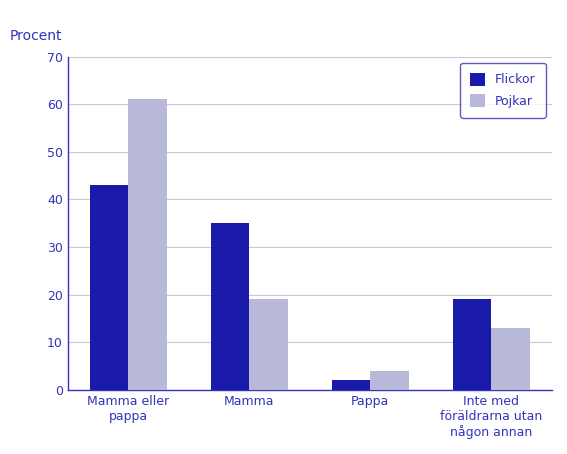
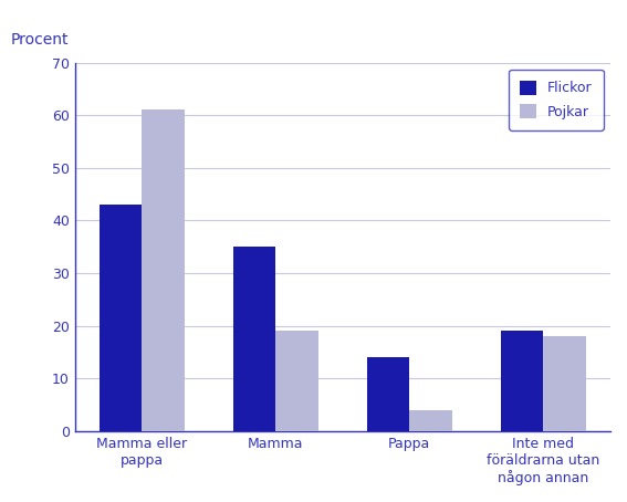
Flickor/Pappa: 2 -> 14
Pojkar/Inte med föräldrarna utan någon annan: 13 -> 18
